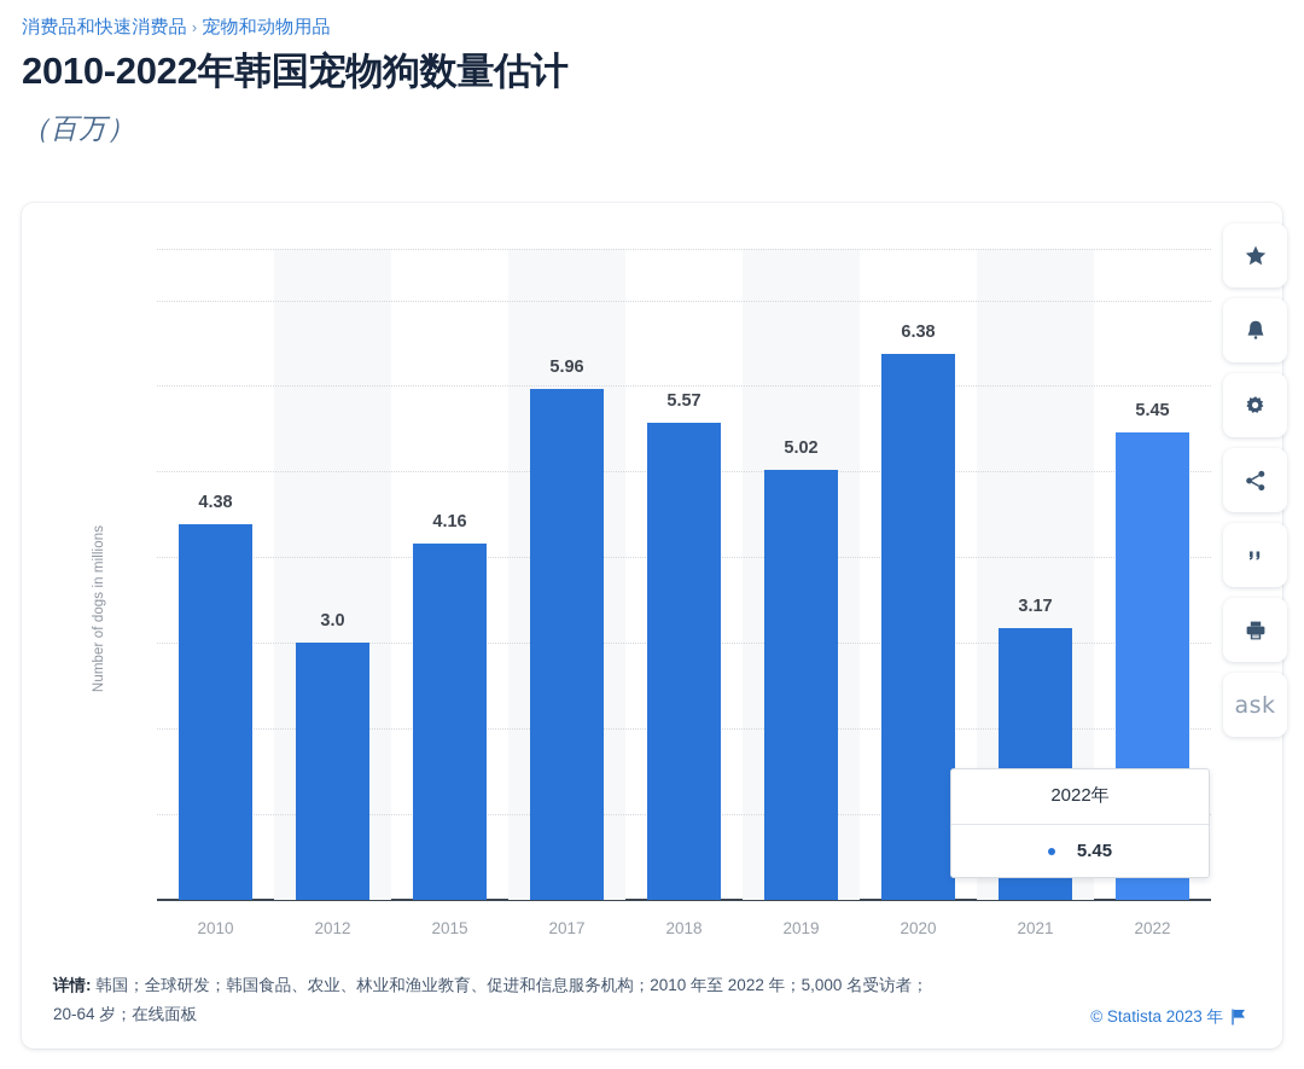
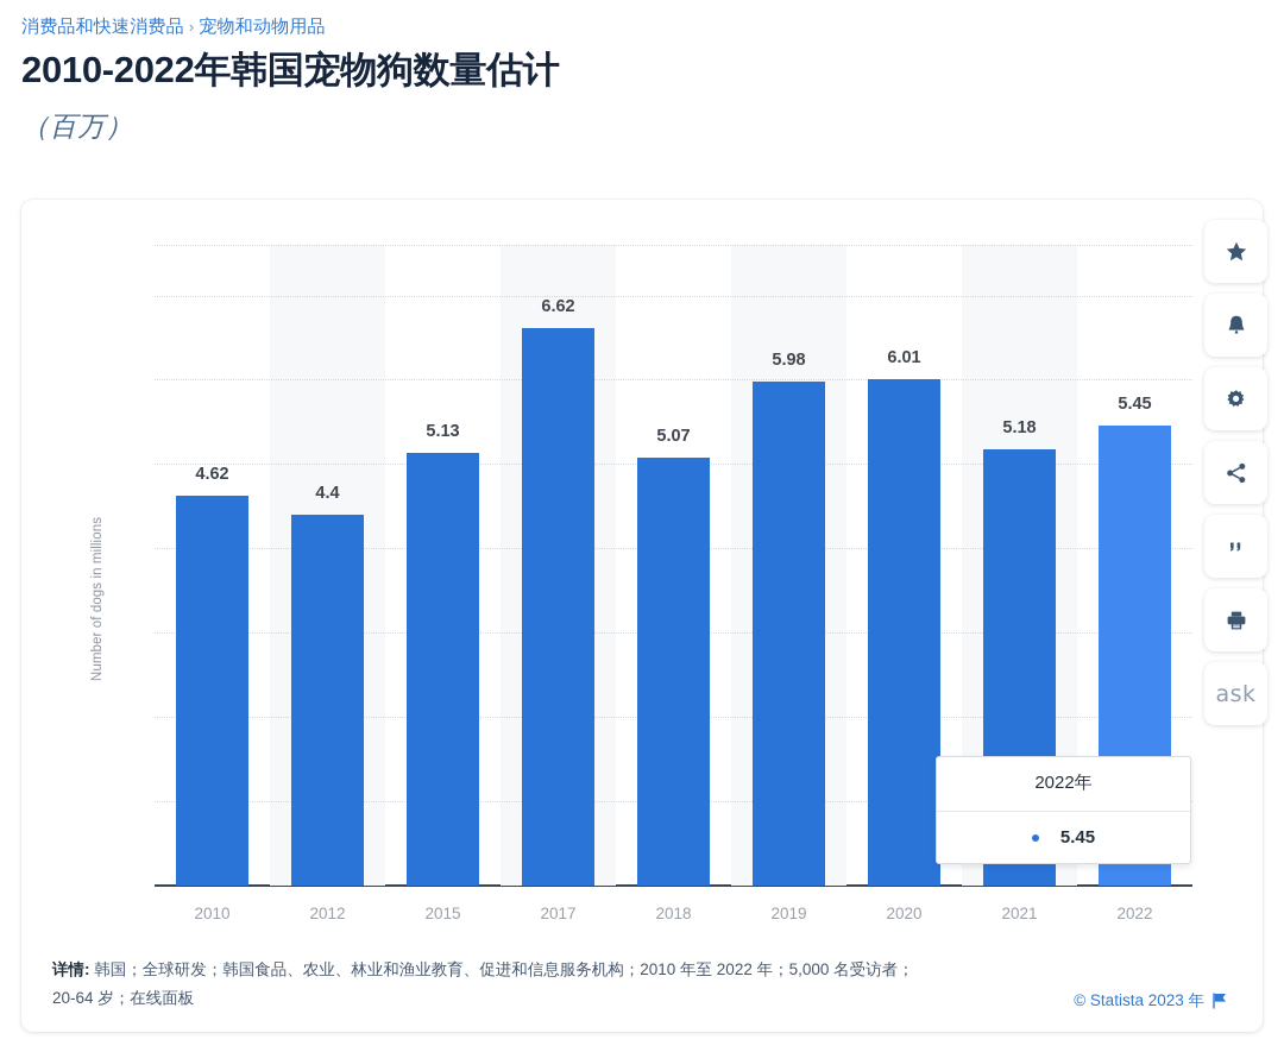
2010: 4.38 -> 4.62
2012: 3.0 -> 4.4
2015: 4.16 -> 5.13
2017: 5.96 -> 6.62
2018: 5.57 -> 5.07
2019: 5.02 -> 5.98
2020: 6.38 -> 6.01
2021: 3.17 -> 5.18
